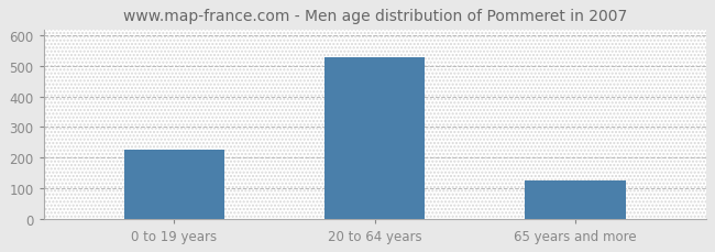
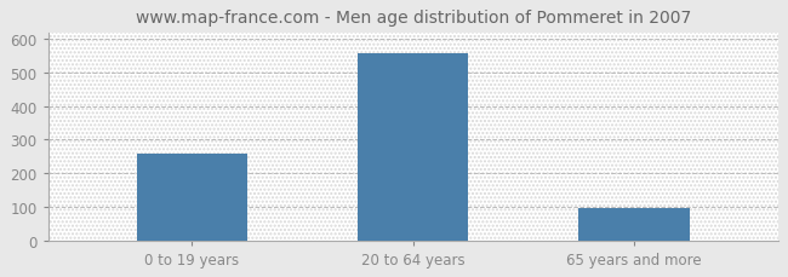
0 to 19 years: 225 -> 258
20 to 64 years: 530 -> 556
65 years and more: 125 -> 97
